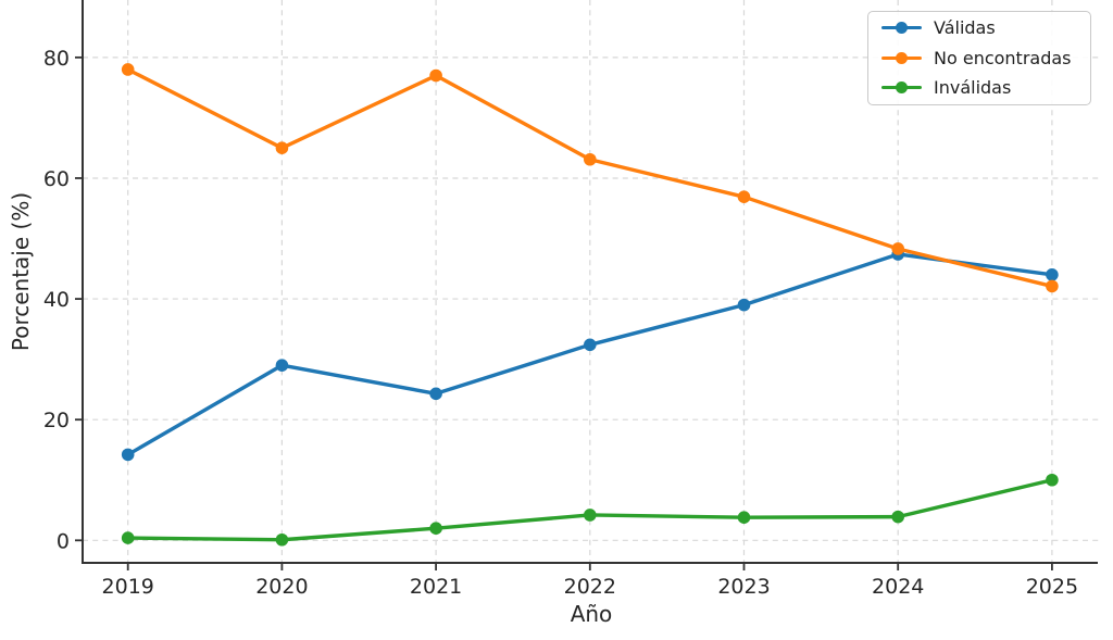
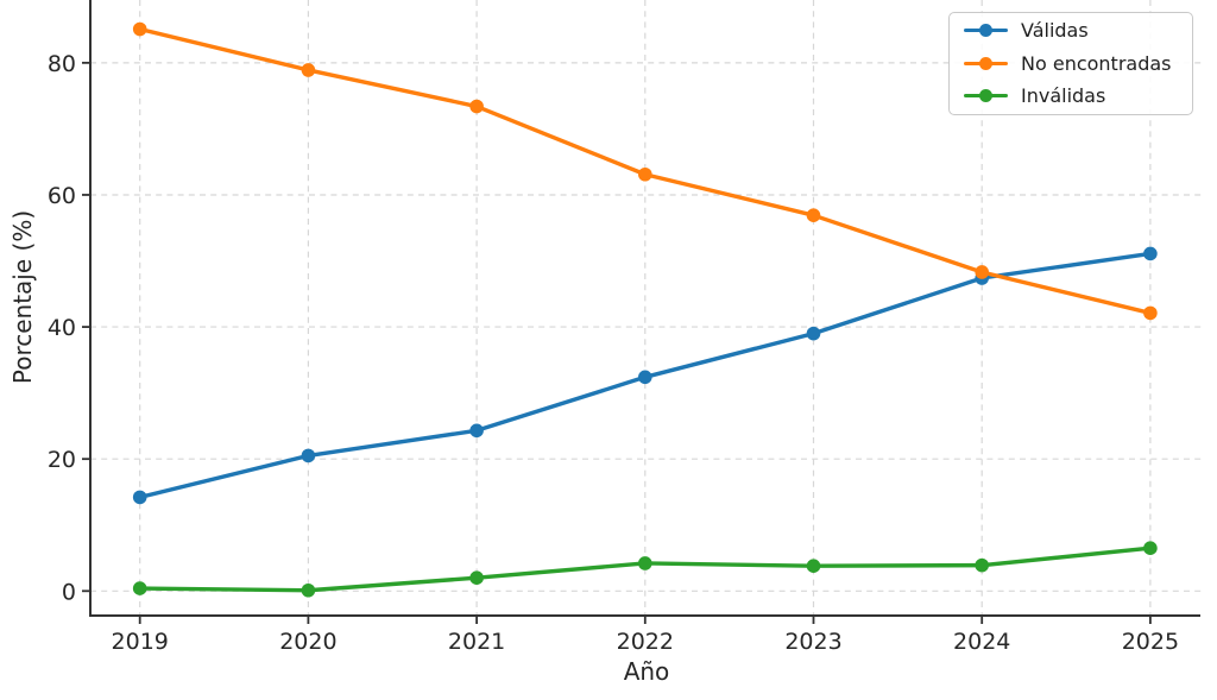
No encontradas/2019: 78 -> 85
Válidas/2020: 29 -> 20
No encontradas/2020: 65 -> 79
No encontradas/2021: 77 -> 73
Válidas/2025: 44 -> 51
Inválidas/2025: 10 -> 6
